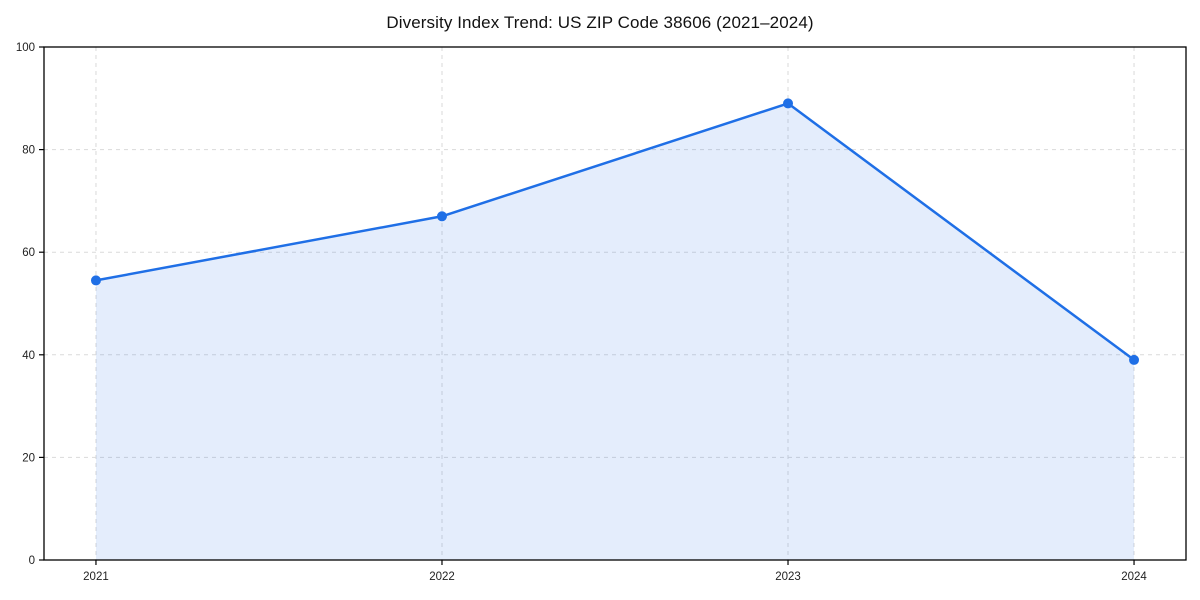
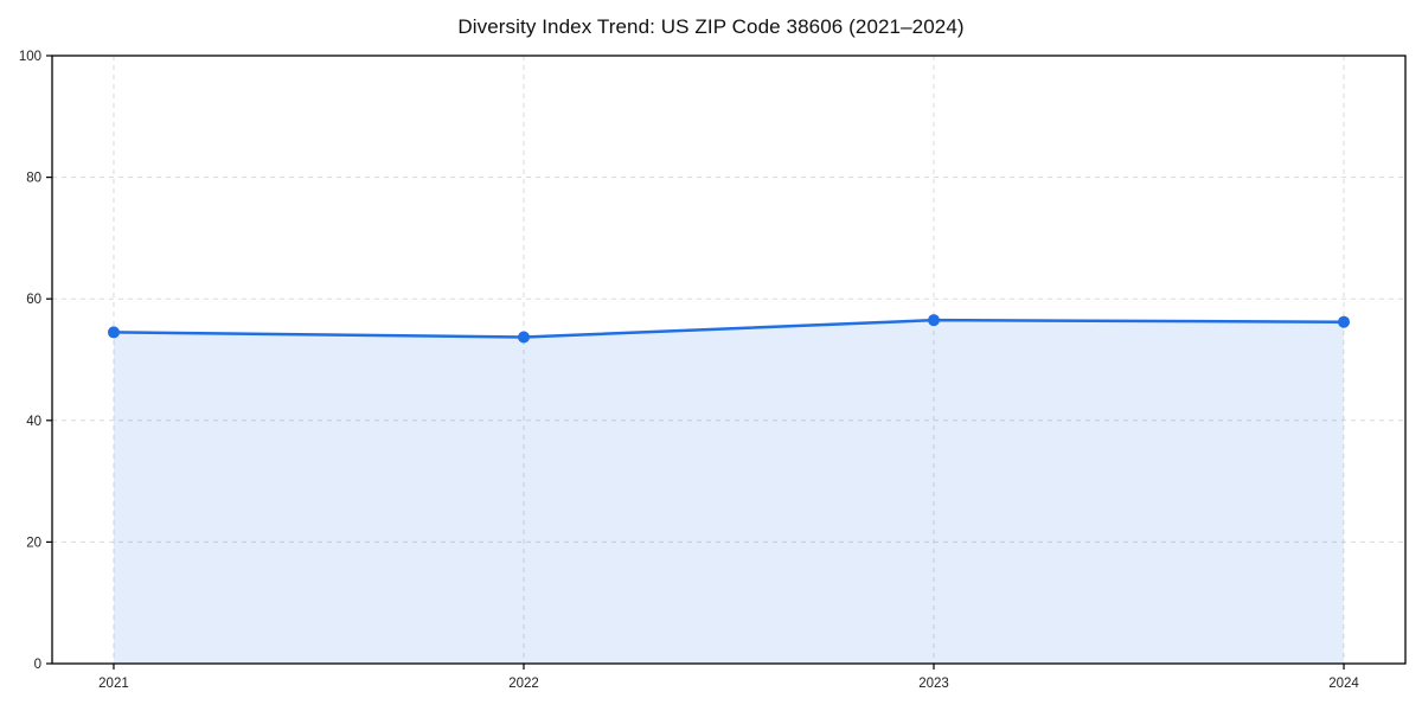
2022: 67 -> 54
2023: 89 -> 56
2024: 39 -> 56
